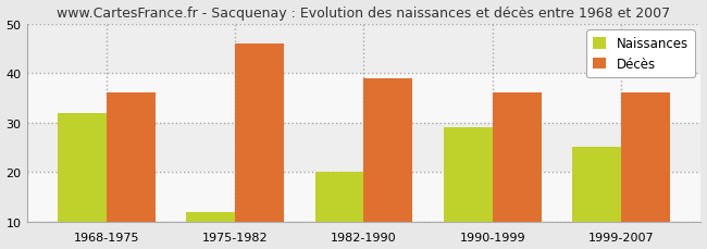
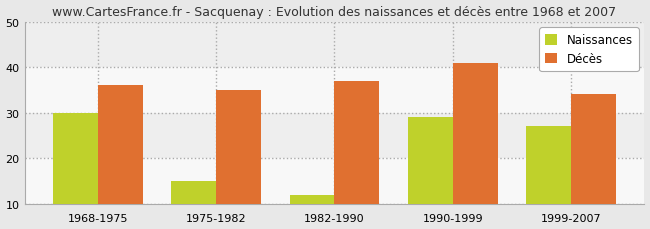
Naissances/1968-1975: 32 -> 30
Naissances/1975-1982: 12 -> 15
Décès/1975-1982: 46 -> 35
Naissances/1982-1990: 20 -> 12
Décès/1982-1990: 39 -> 37
Décès/1990-1999: 36 -> 41
Naissances/1999-2007: 25 -> 27
Décès/1999-2007: 36 -> 34
